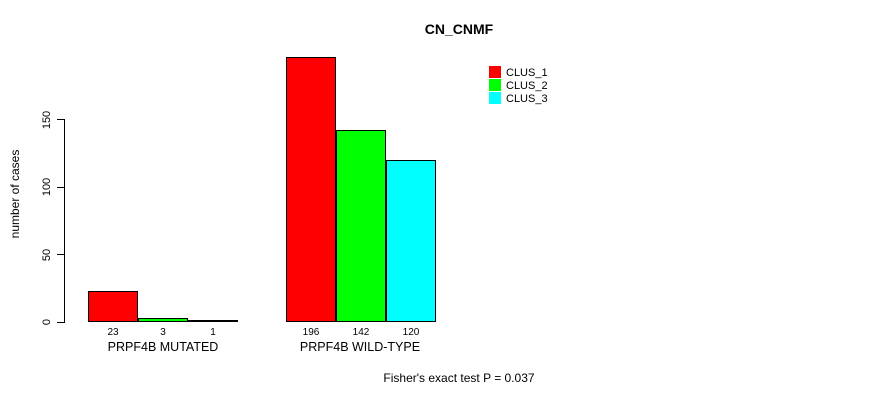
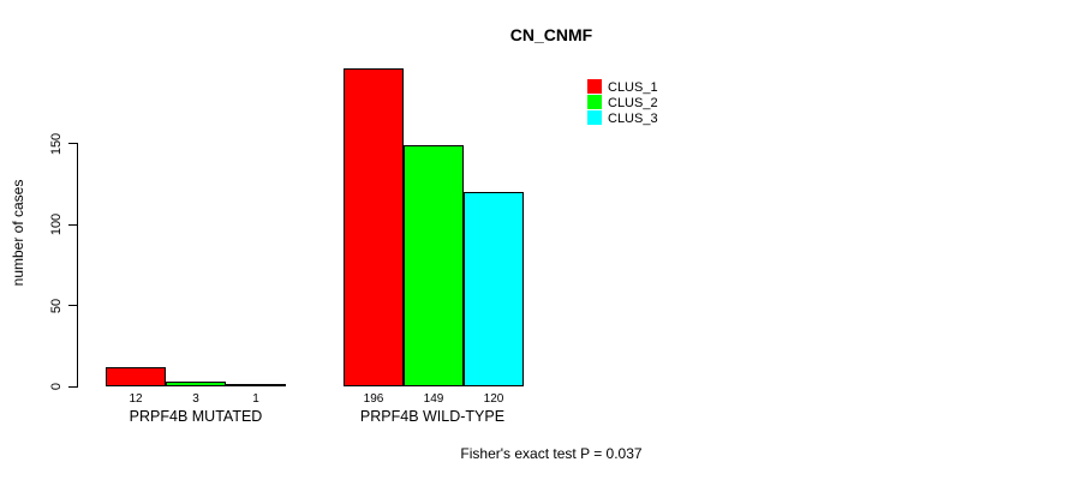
CLUS_1/PRPF4B MUTATED: 23 -> 12
CLUS_2/PRPF4B WILD-TYPE: 142 -> 149
